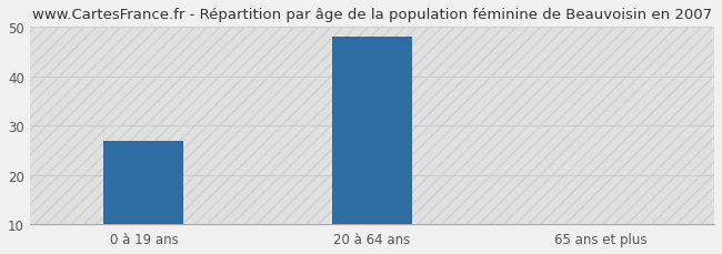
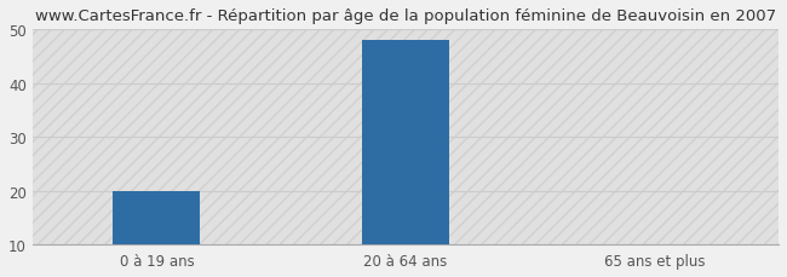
0 à 19 ans: 27.0 -> 20.0
